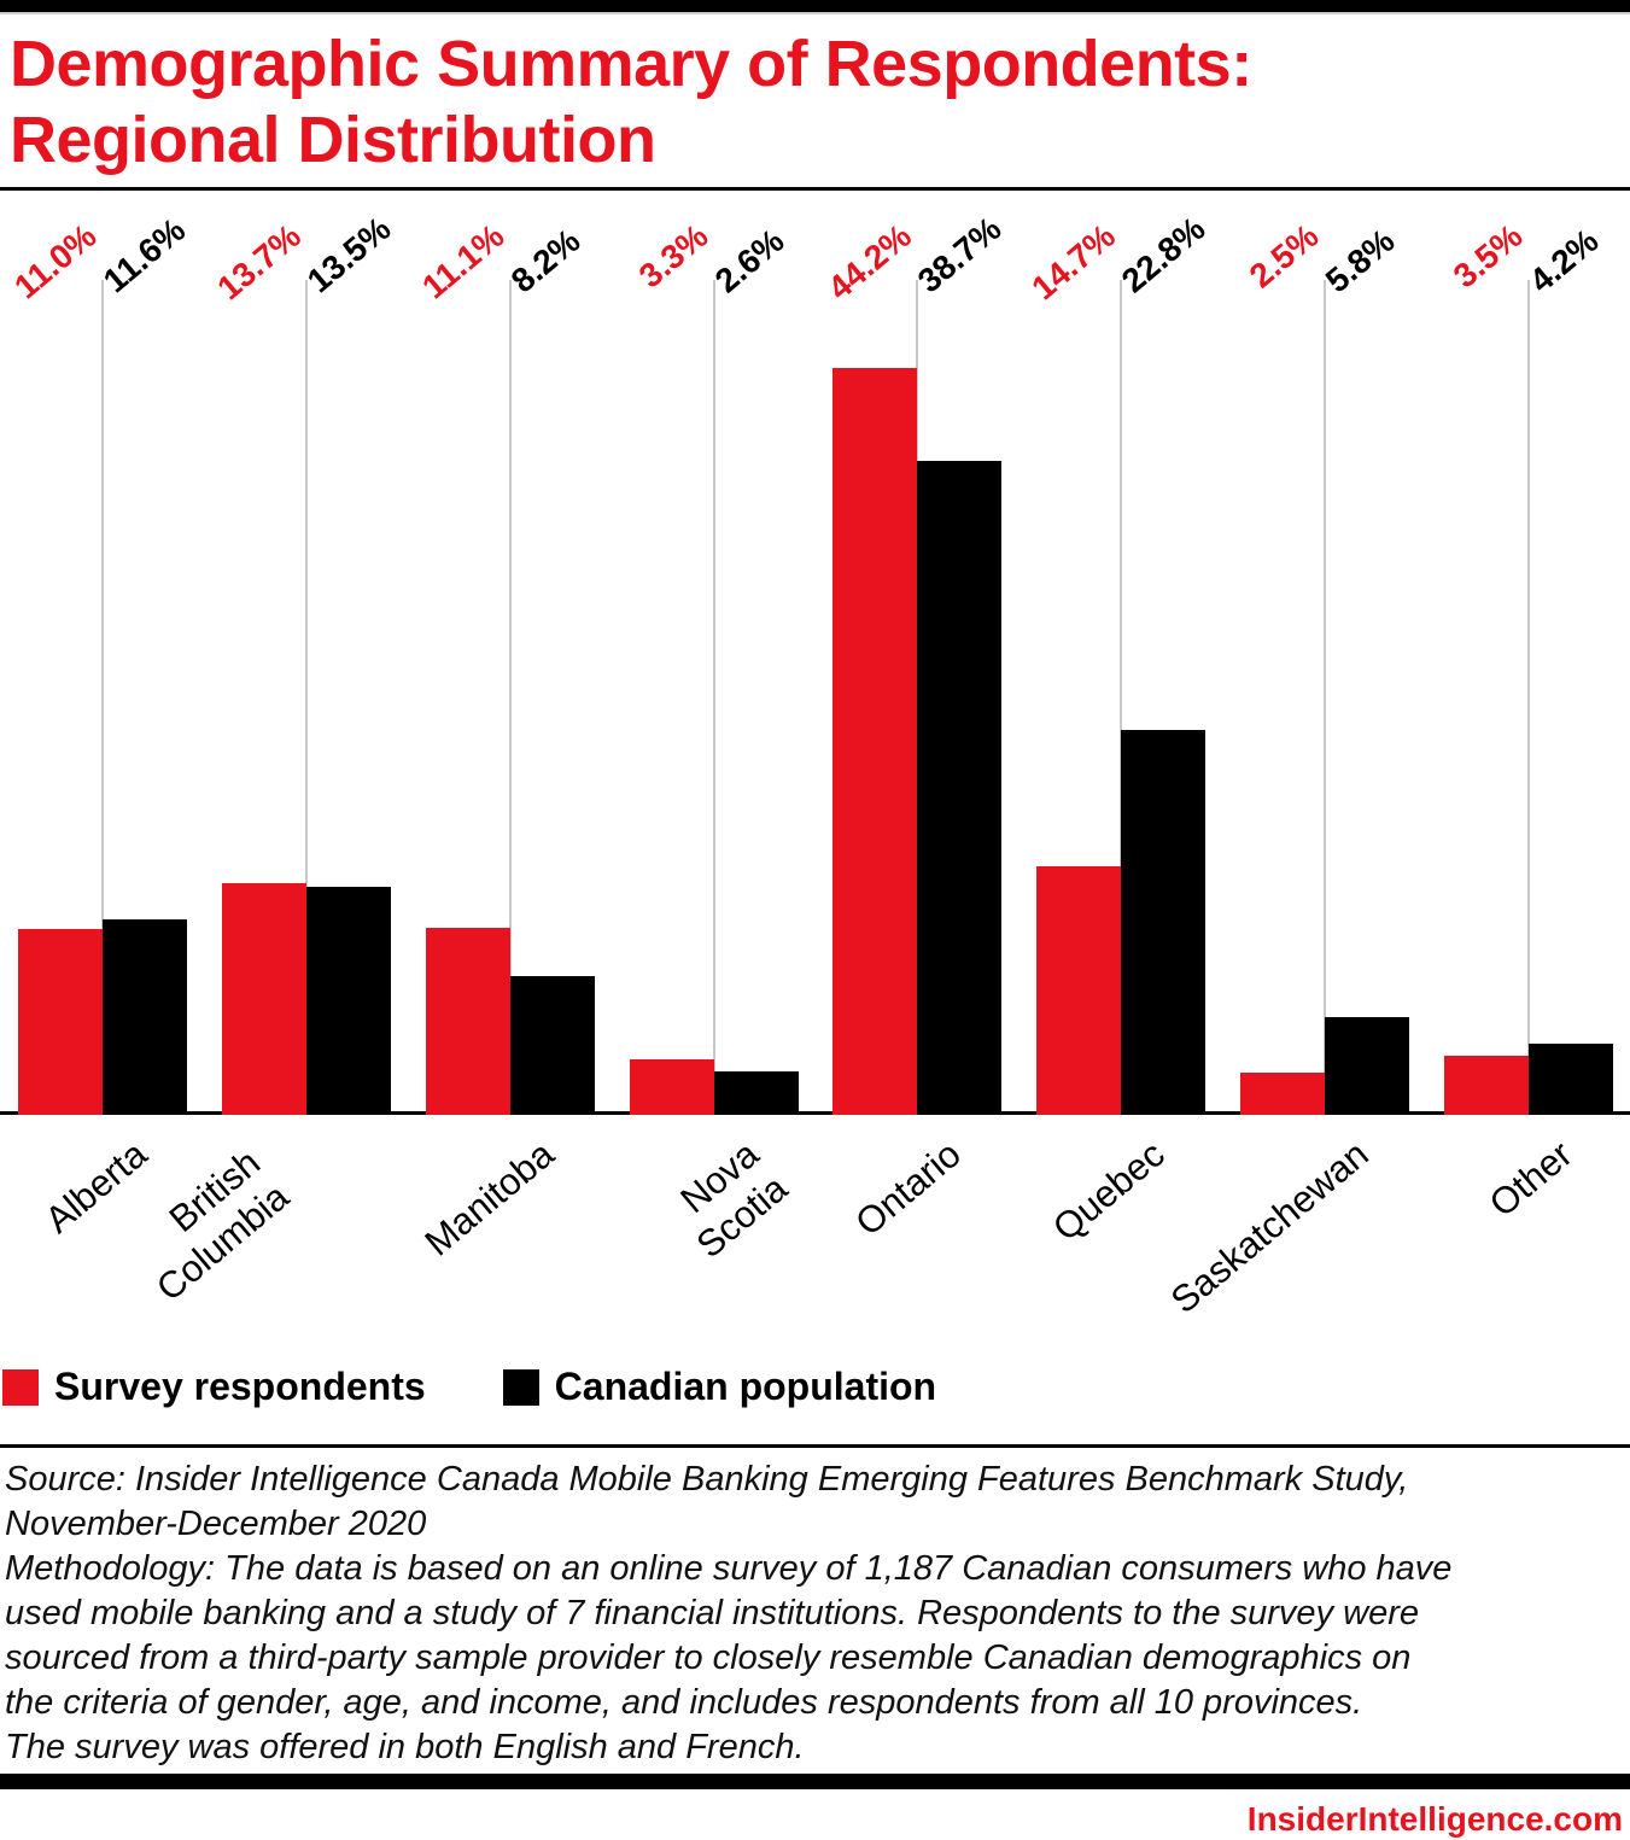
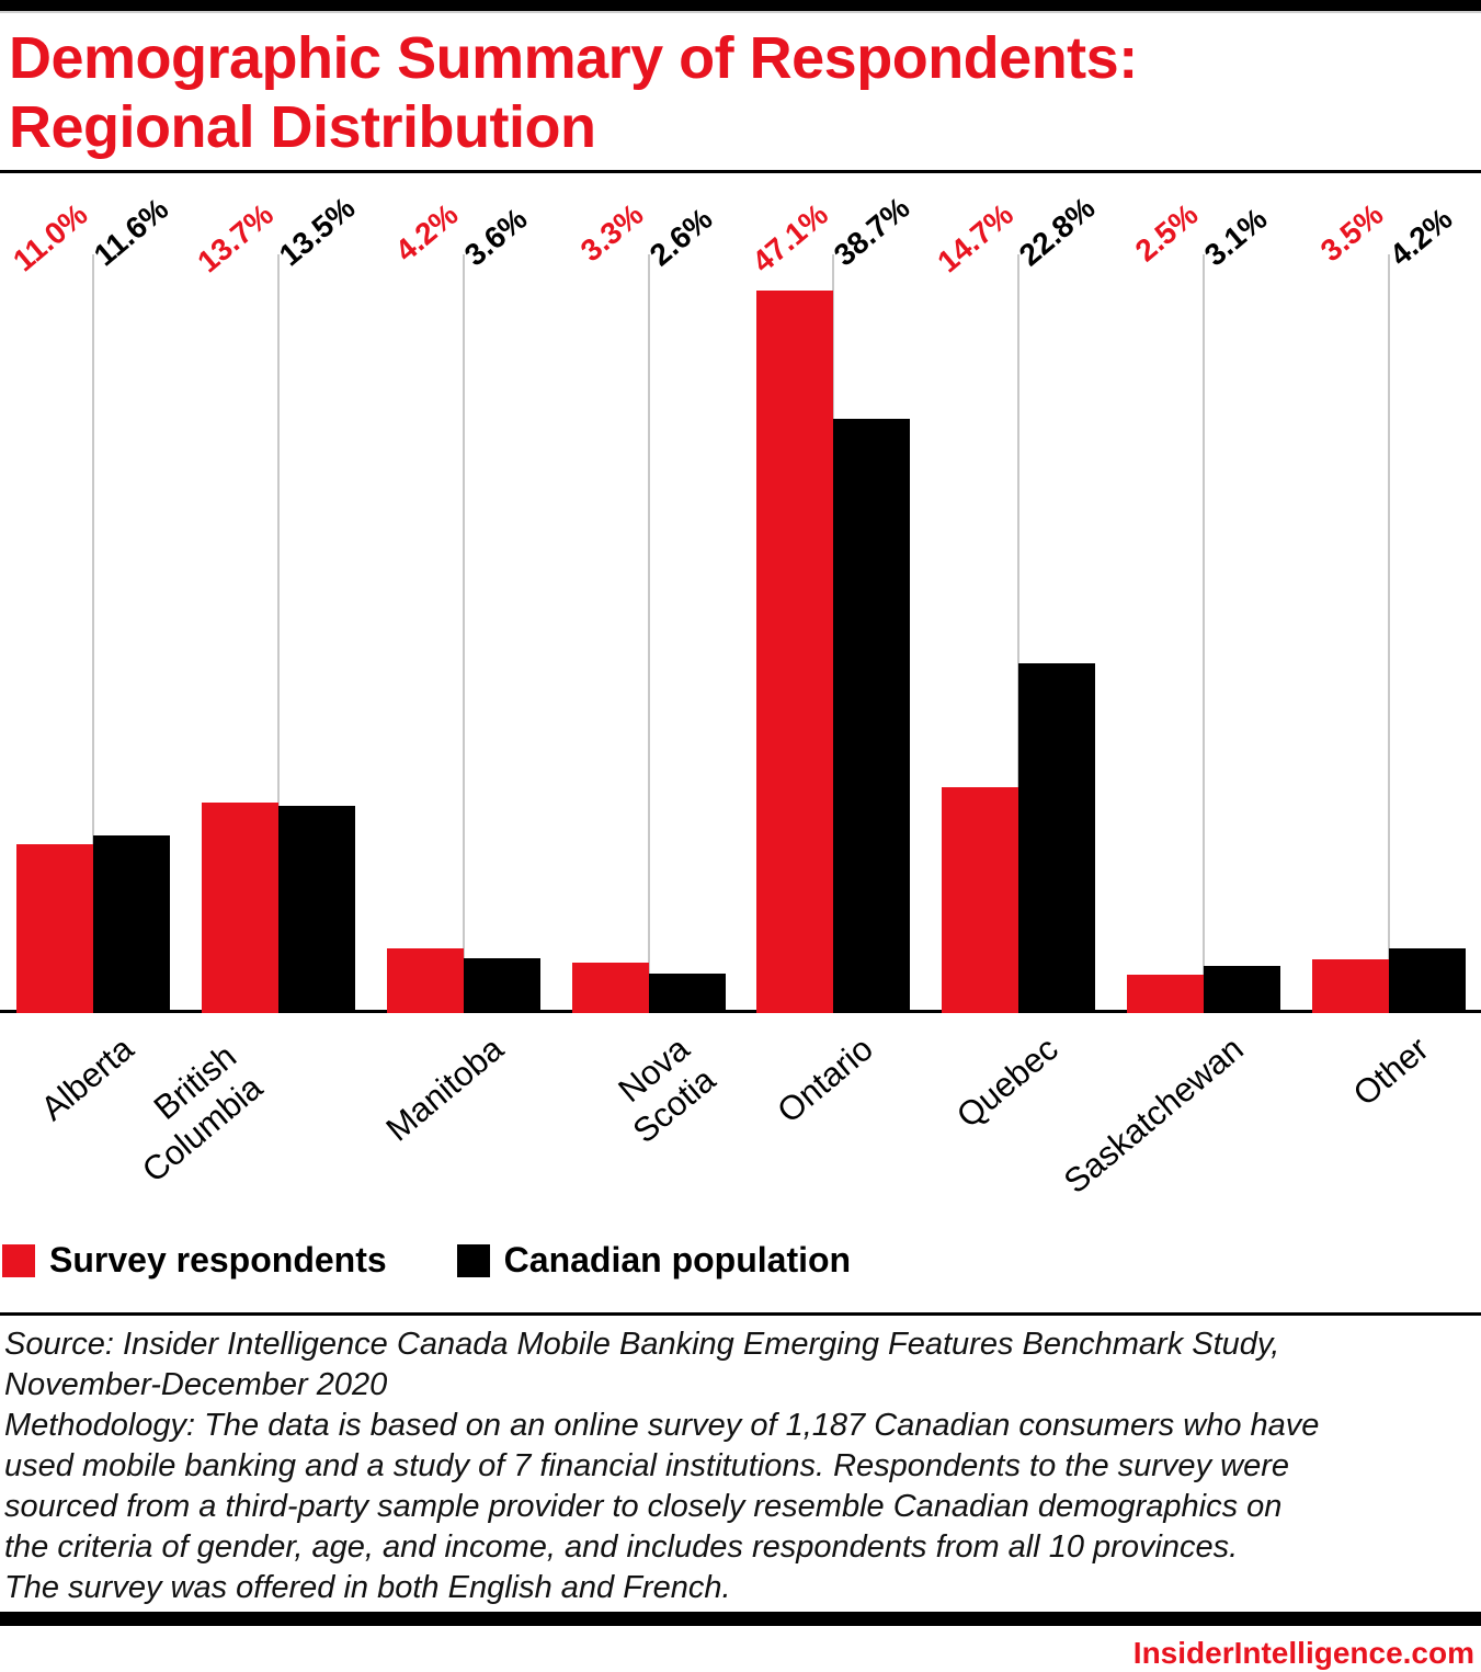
Survey respondents/Manitoba: 11.1% -> 4.2%
Canadian population/Manitoba: 8.2% -> 3.6%
Survey respondents/Ontario: 44.2% -> 47.1%
Canadian population/Saskatchewan: 5.8% -> 3.1%
